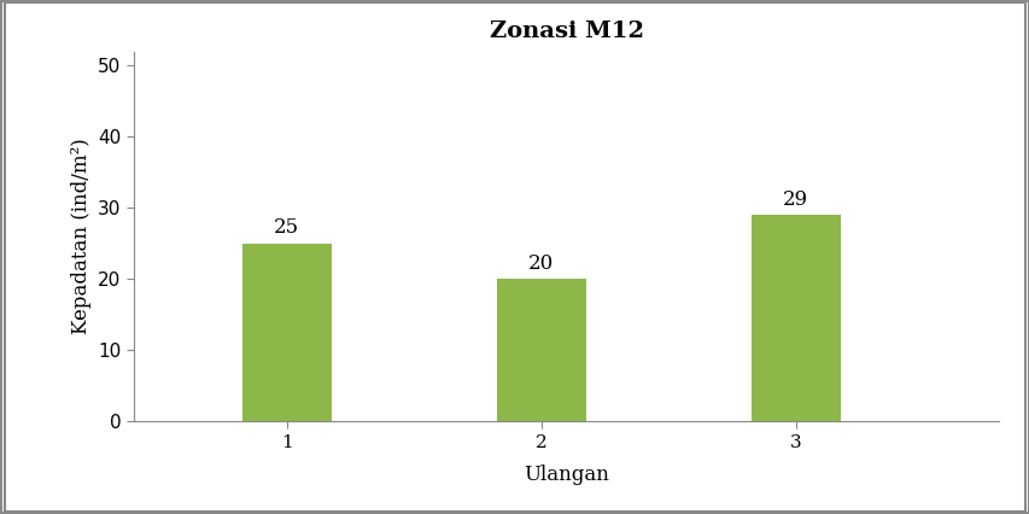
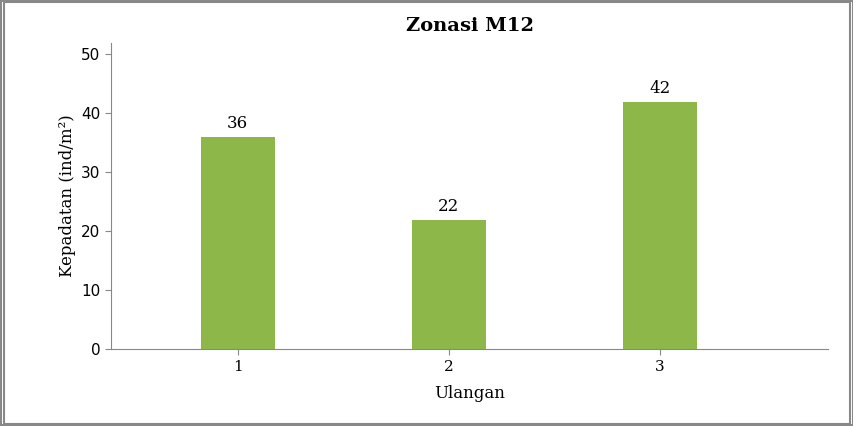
1: 25 -> 36
2: 20 -> 22
3: 29 -> 42
